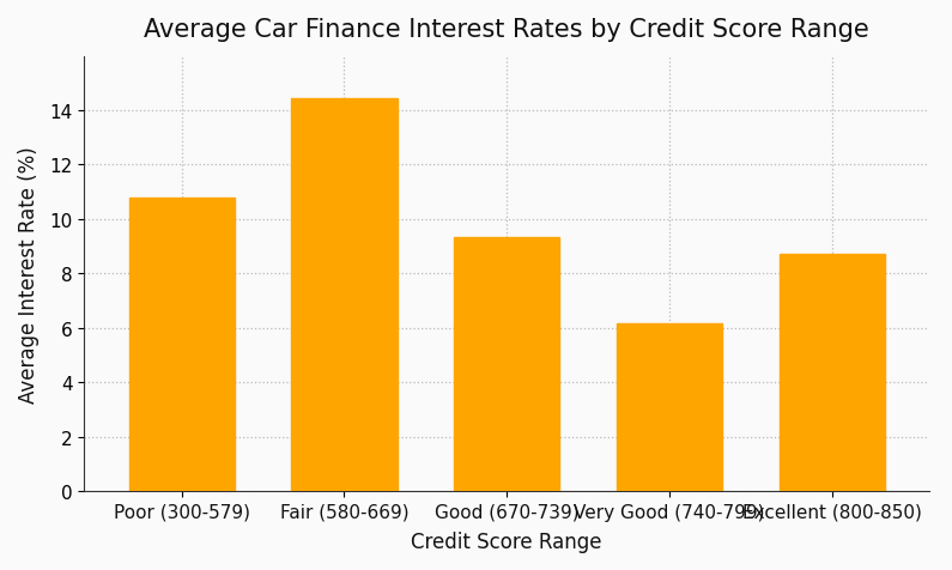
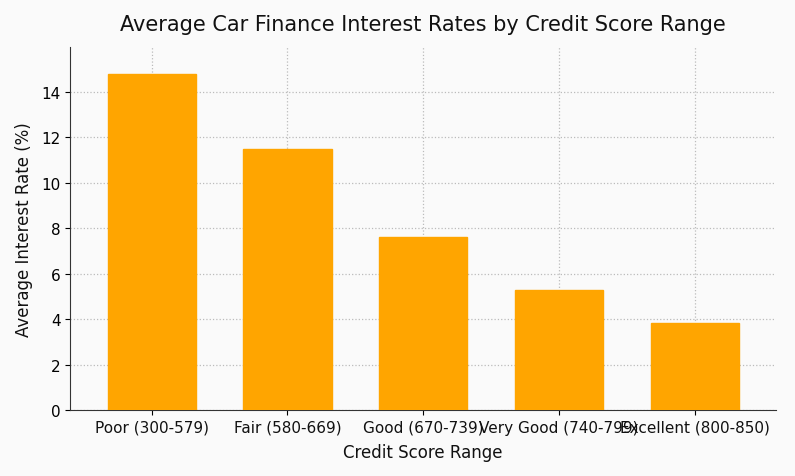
Poor (300-579): 10.80 -> 14.80
Fair (580-669): 14.45 -> 11.50
Good (670-739): 9.35 -> 7.60
Very Good (740-799): 6.15 -> 5.30
Excellent (800-850): 8.70 -> 3.85
